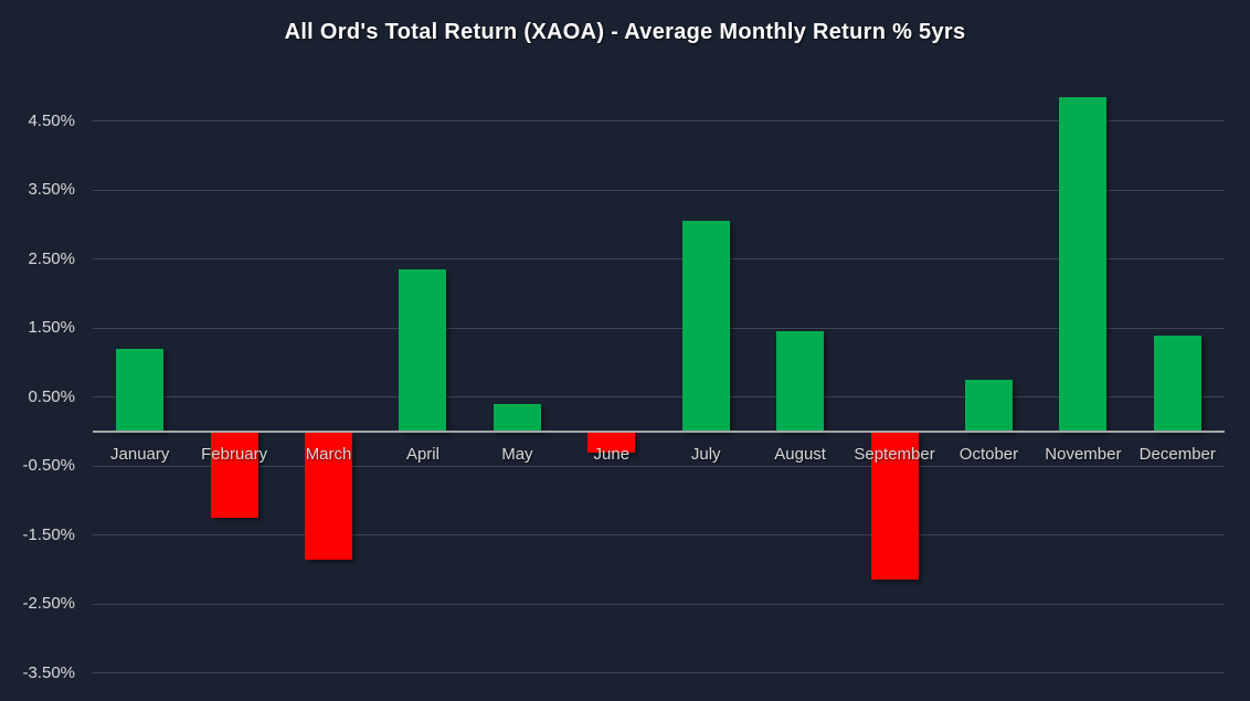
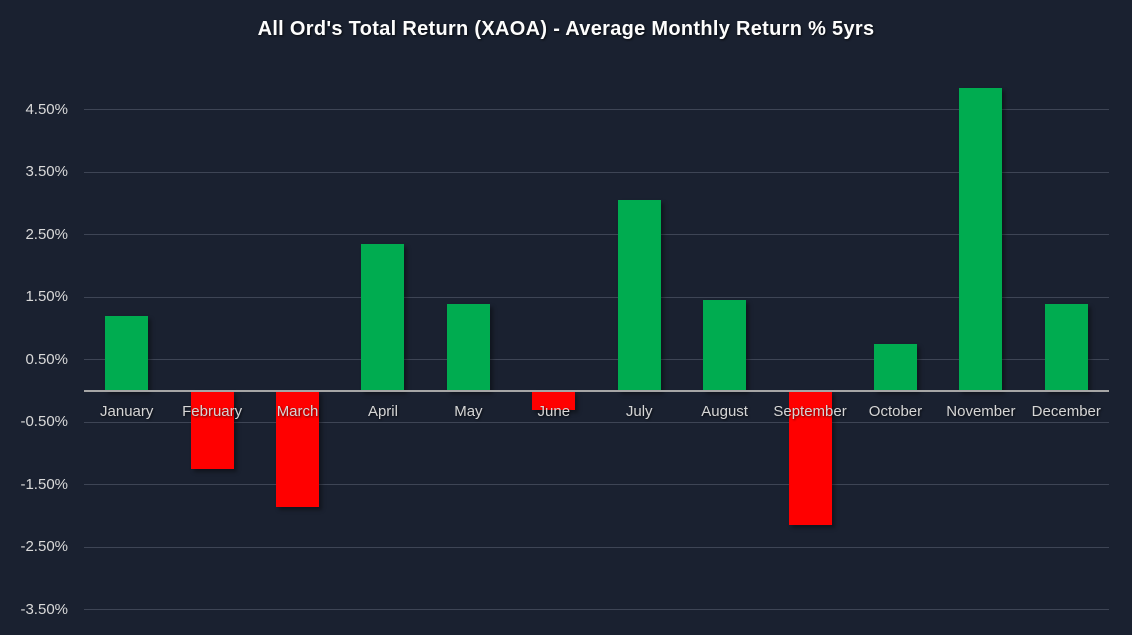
May: 0.4% -> 1.4%
